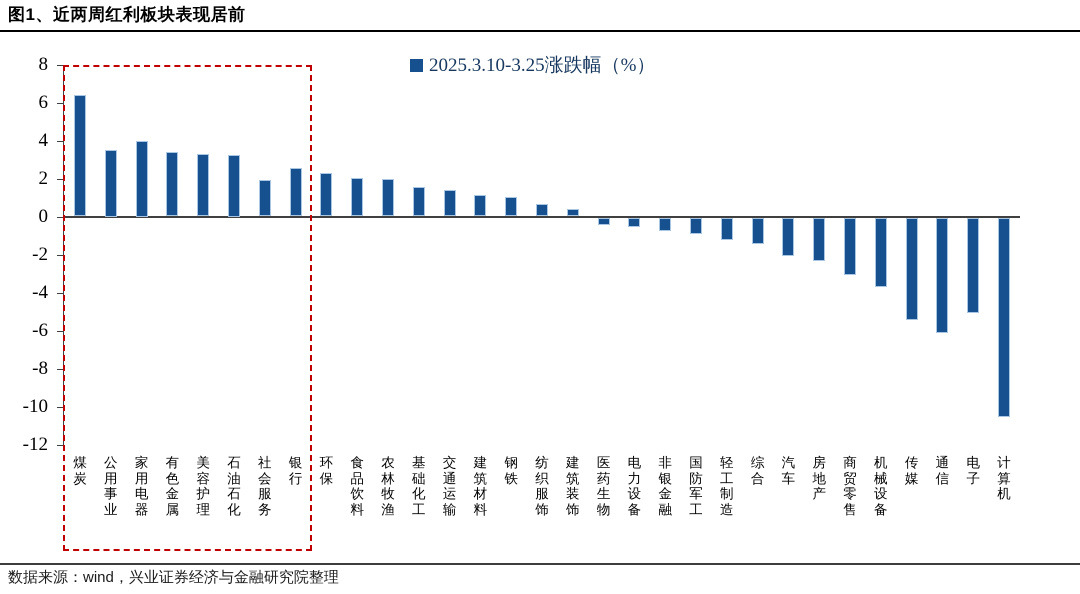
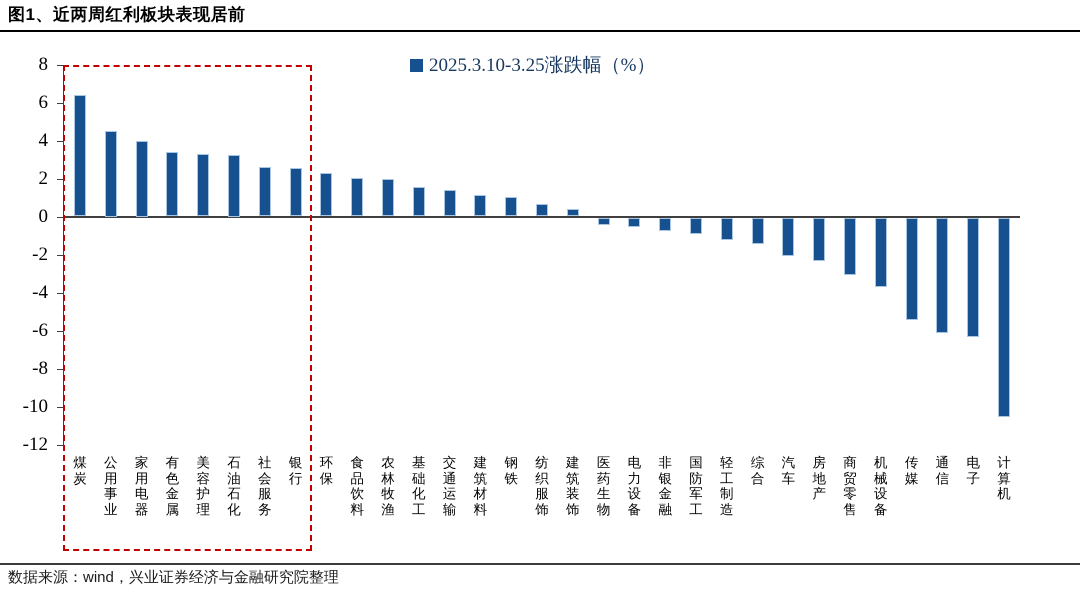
公用事业: 3.5 -> 4.5
社会服务: 1.9 -> 2.6
电子: -5.0 -> -6.3
